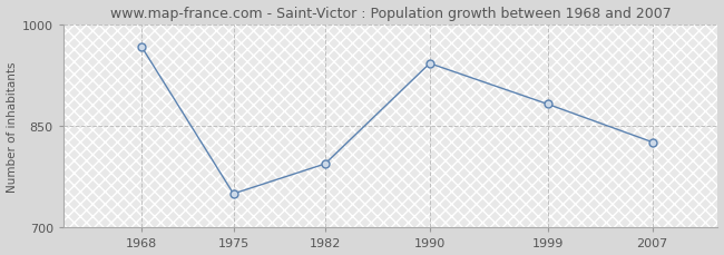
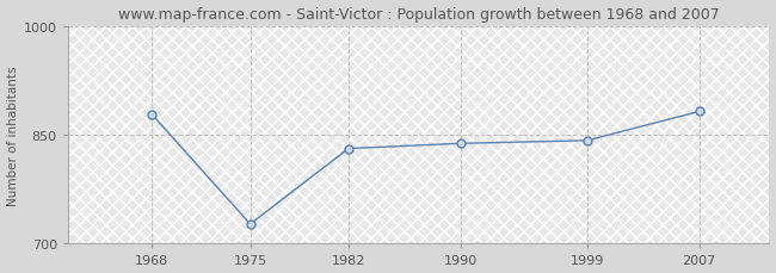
1968: 966 -> 878
1975: 750 -> 727
1982: 794 -> 831
1990: 942 -> 838
1999: 882 -> 842
2007: 826 -> 882
